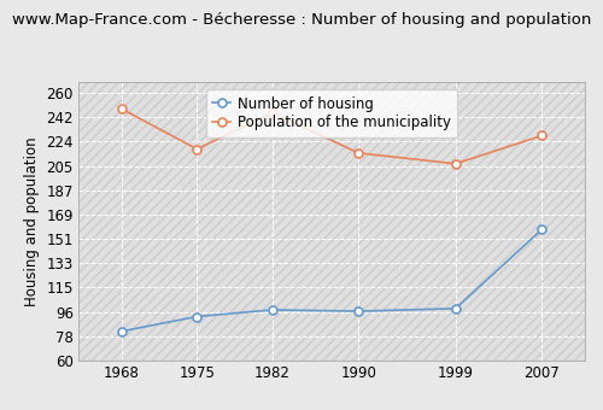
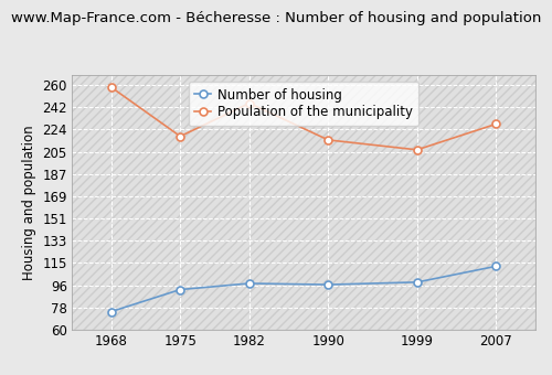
Number of housing/1968: 82 -> 75
Population of the municipality/1968: 248 -> 258
Number of housing/2007: 158 -> 112
